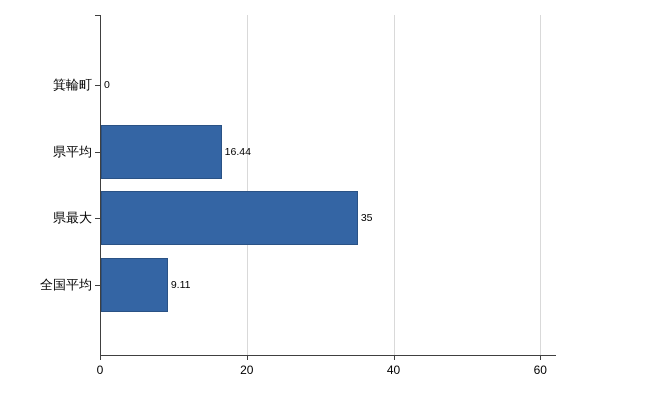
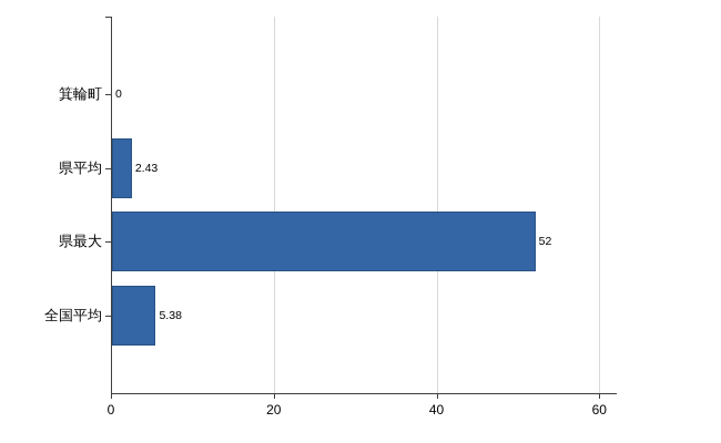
県平均: 16.44 -> 2.43
県最大: 35 -> 52
全国平均: 9.11 -> 5.38
